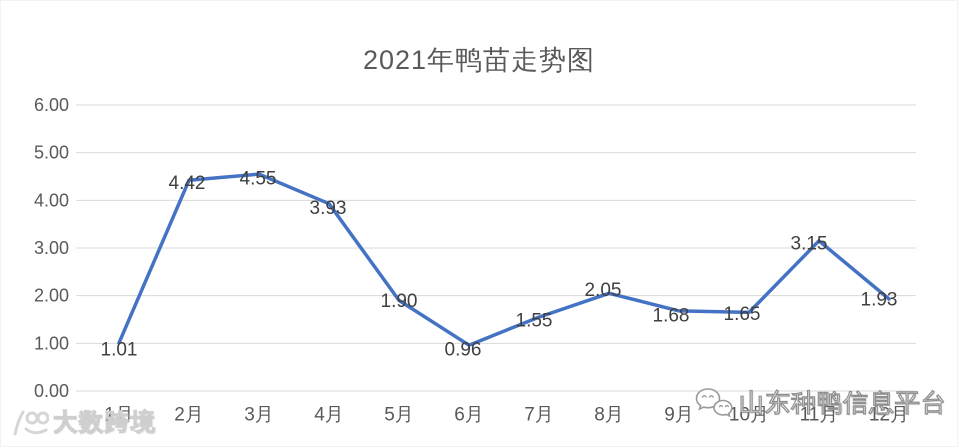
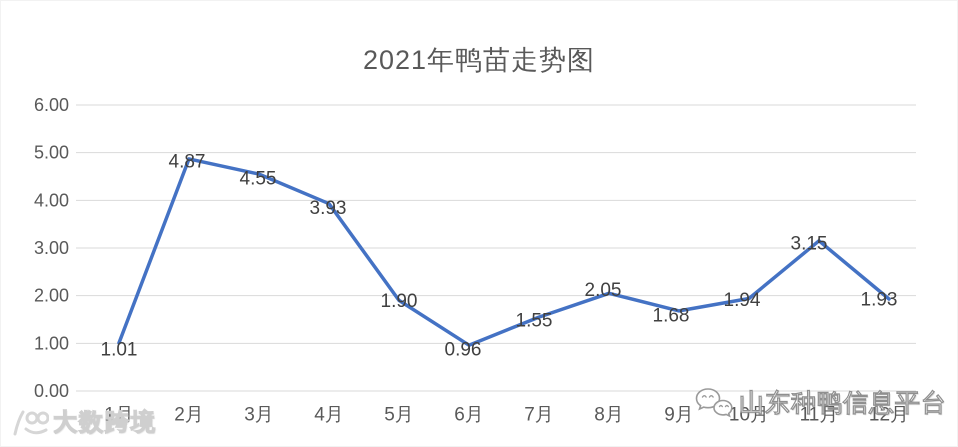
2月: 4.42 -> 4.87
10月: 1.65 -> 1.94
